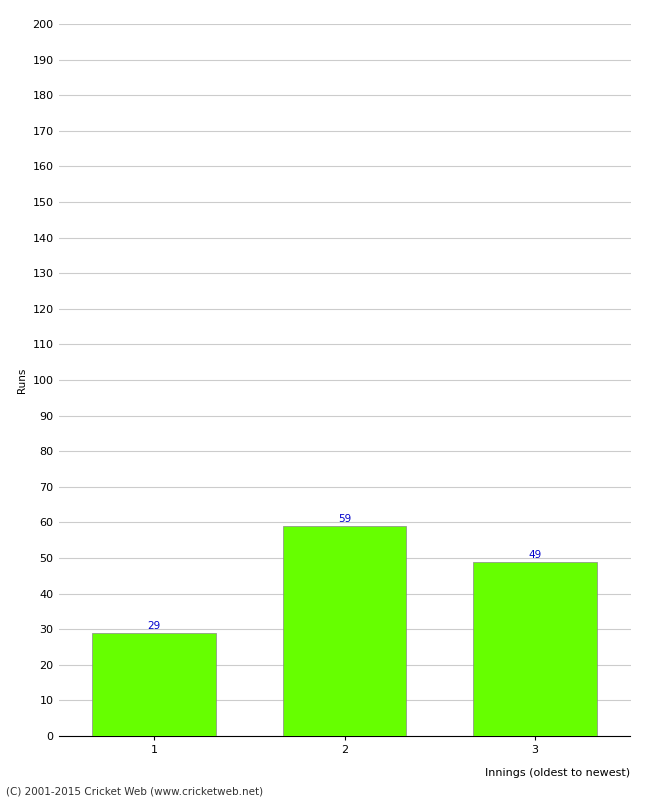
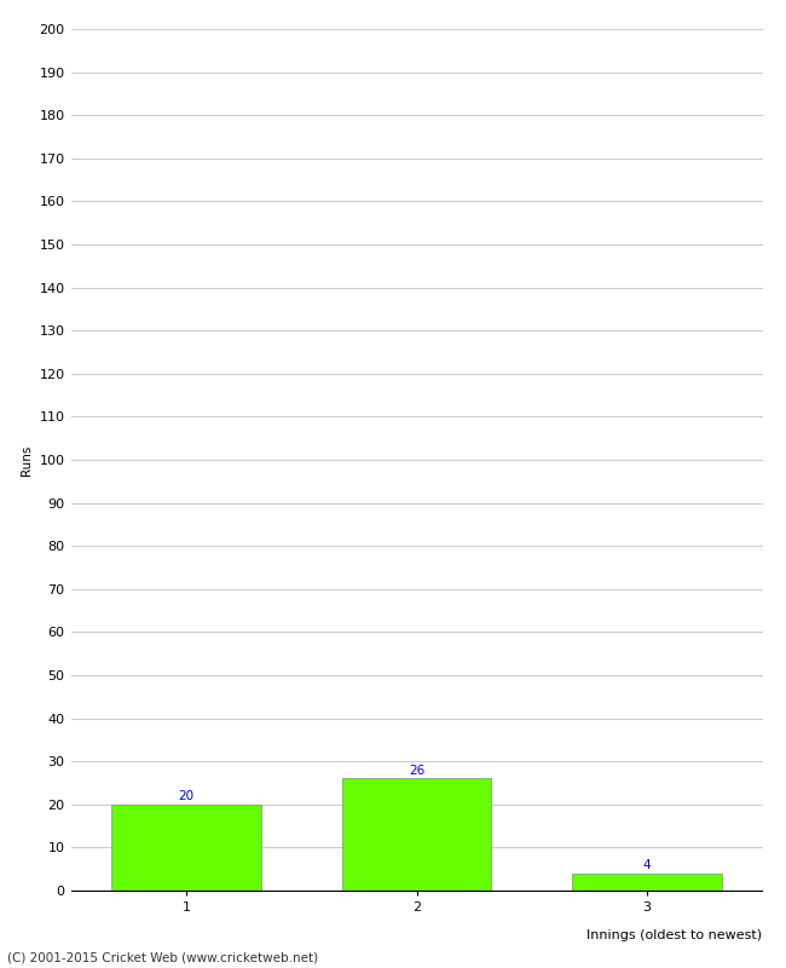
1: 29 -> 20
2: 59 -> 26
3: 49 -> 4
